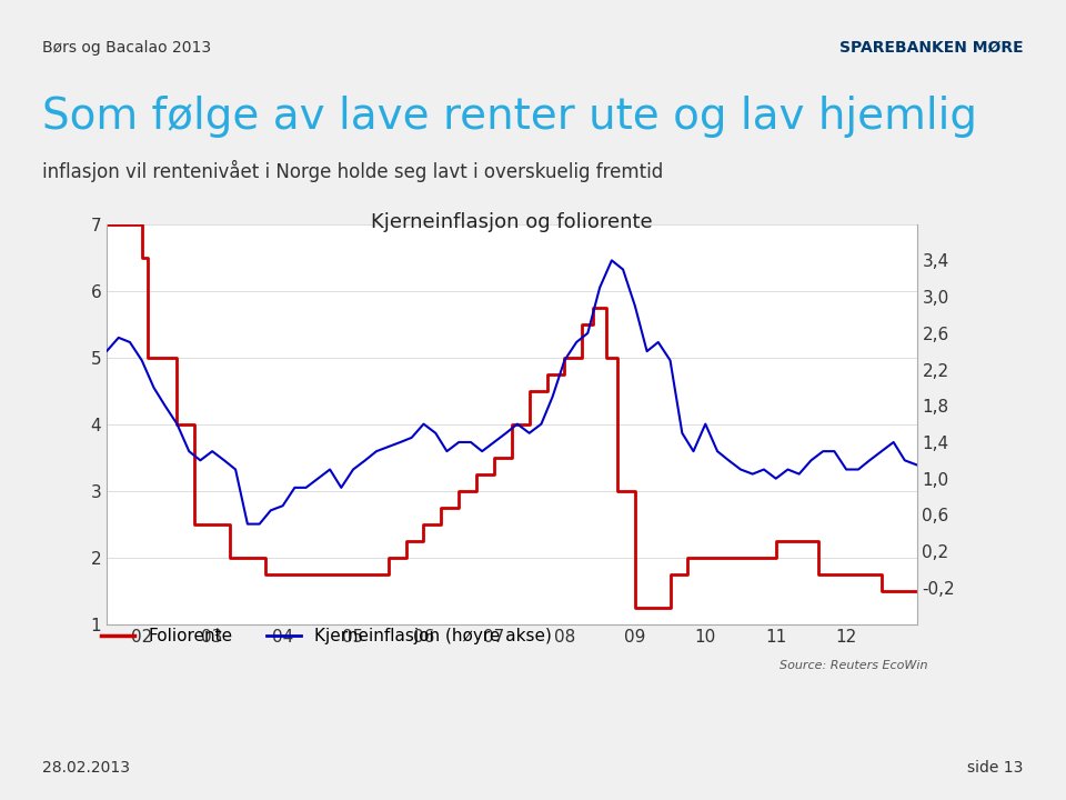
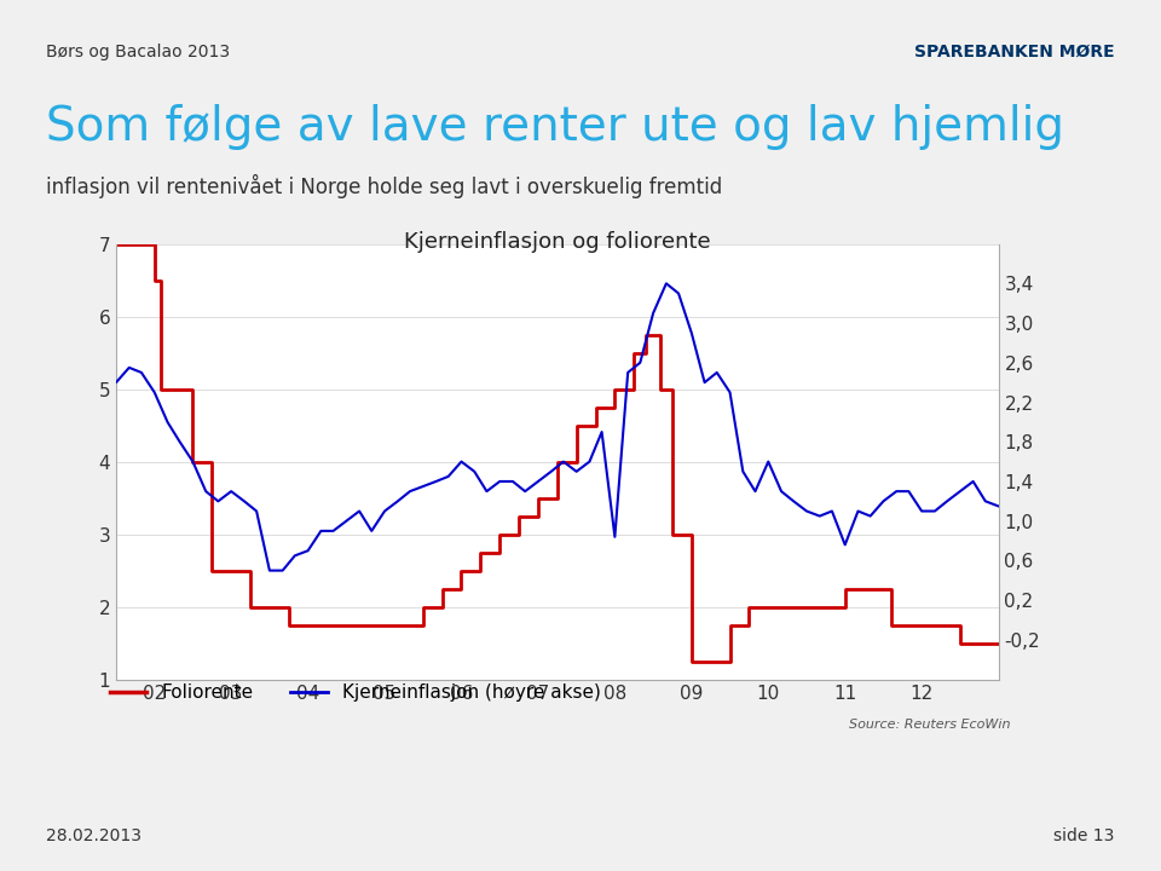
Kjerneinflasjon (høyre akse)/08: 2,30 -> 0,84
Kjerneinflasjon (høyre akse)/11: 1,00 -> 0,76
